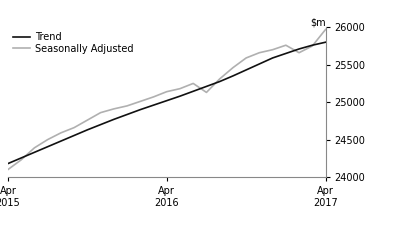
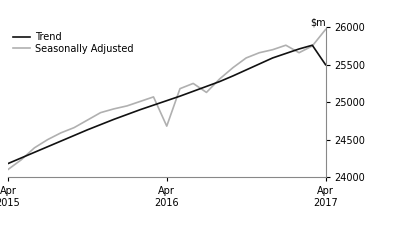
Seasonally Adjusted/Apr 2016: 25140 -> 24680
Trend/Apr 2017: 25800 -> 25500
